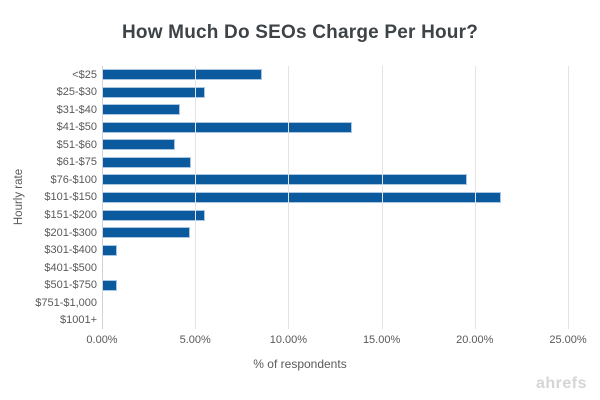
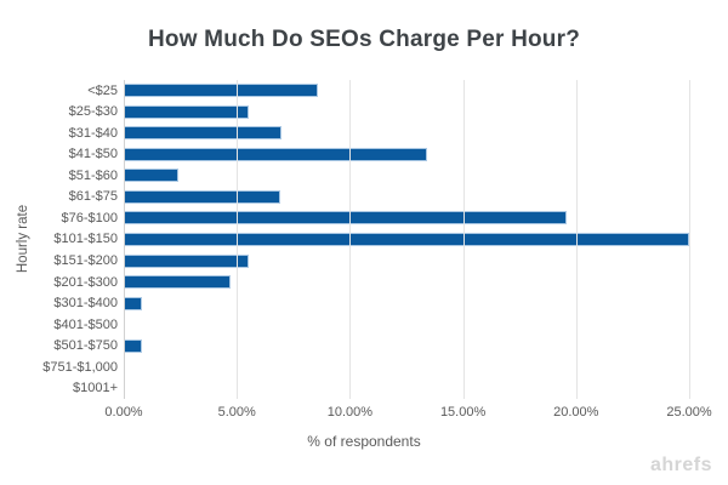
$31-$40: 4.2% -> 7.0%
$51-$60: 3.9% -> 2.4%
$61-$75: 4.8% -> 6.9%
$101-$150: 21.4% -> 25.0%
